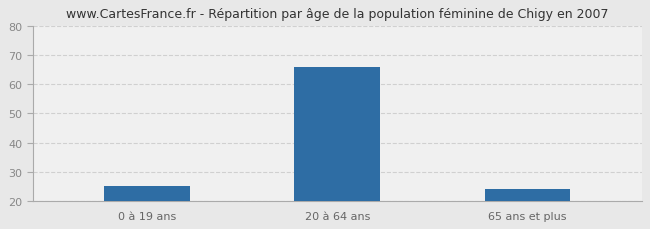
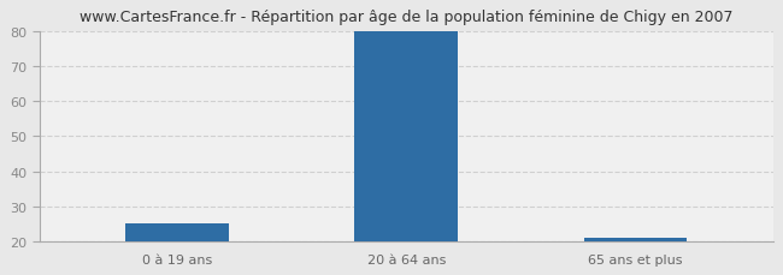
20 à 64 ans: 66 -> 80
65 ans et plus: 24 -> 21
